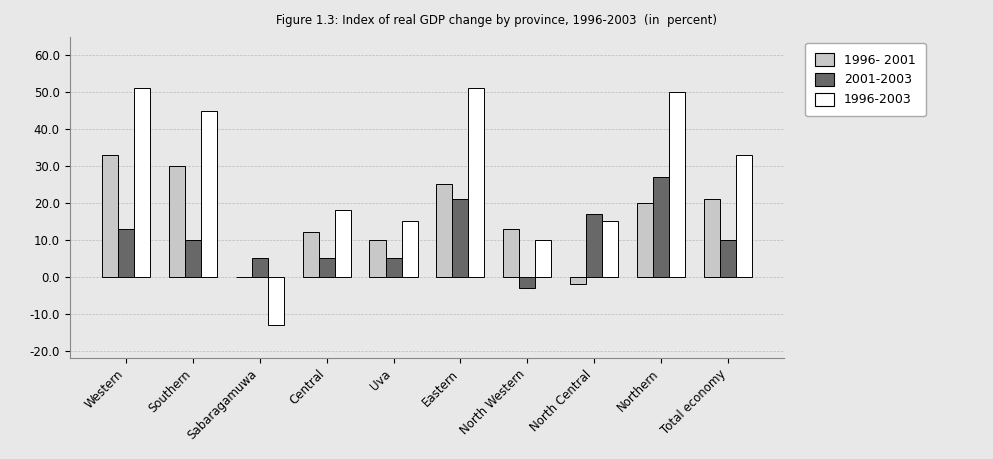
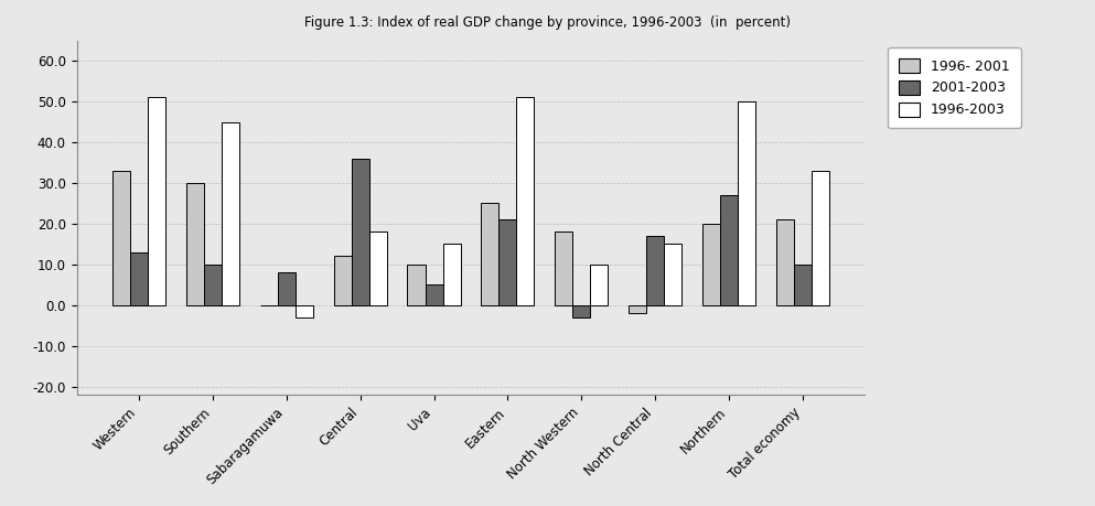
2001-2003/Sabaragamuwa: 5 -> 8
1996-2003/Sabaragamuwa: -13 -> -3
2001-2003/Central: 5 -> 36
1996- 2001/North Western: 13 -> 18
